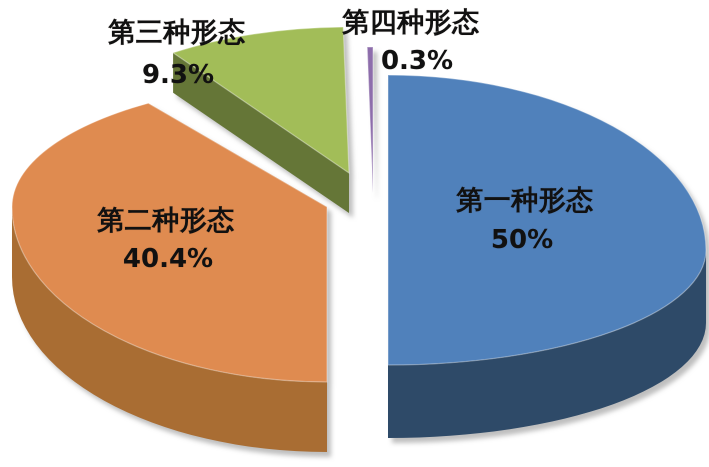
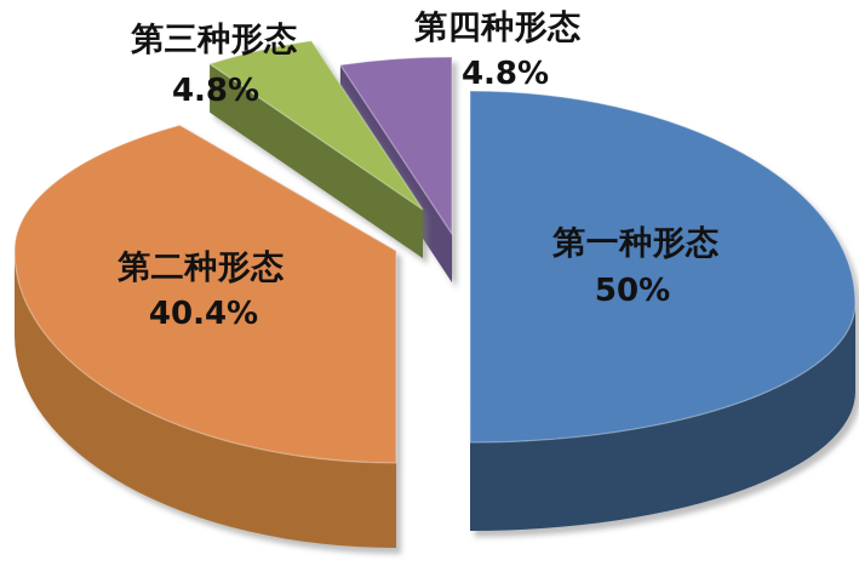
第三种形态: 9.3% -> 4.8%
第四种形态: 0.3% -> 4.8%
